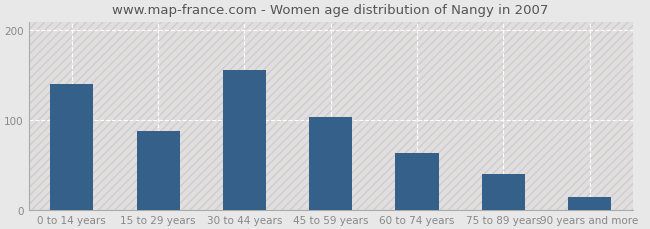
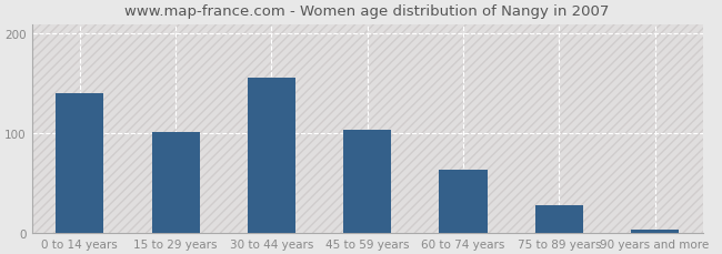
15 to 29 years: 88 -> 101
75 to 89 years: 40 -> 28
90 years and more: 14 -> 3
